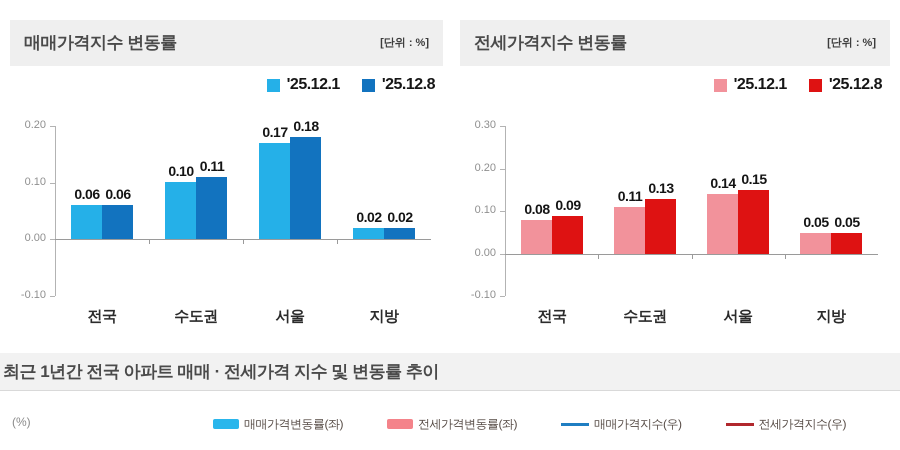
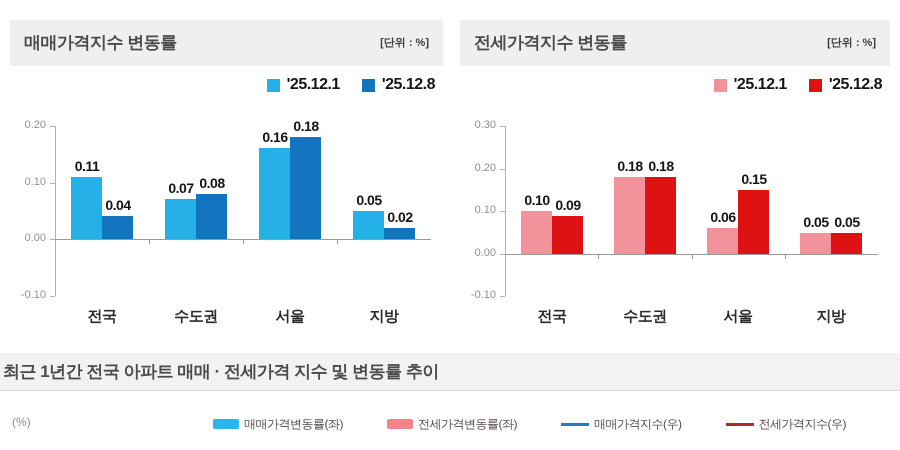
매매가격지수 변동률/'25.12.1/전국: 0.06 -> 0.11
매매가격지수 변동률/'25.12.8/전국: 0.06 -> 0.04
매매가격지수 변동률/'25.12.1/수도권: 0.10 -> 0.07
매매가격지수 변동률/'25.12.8/수도권: 0.11 -> 0.08
매매가격지수 변동률/'25.12.1/서울: 0.17 -> 0.16
매매가격지수 변동률/'25.12.1/지방: 0.02 -> 0.05
전세가격지수 변동률/'25.12.1/전국: 0.08 -> 0.10
전세가격지수 변동률/'25.12.1/수도권: 0.11 -> 0.18
전세가격지수 변동률/'25.12.8/수도권: 0.13 -> 0.18
전세가격지수 변동률/'25.12.1/서울: 0.14 -> 0.06
